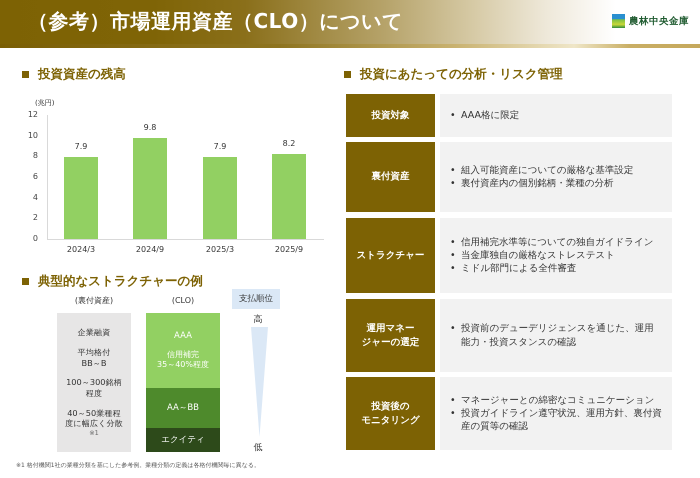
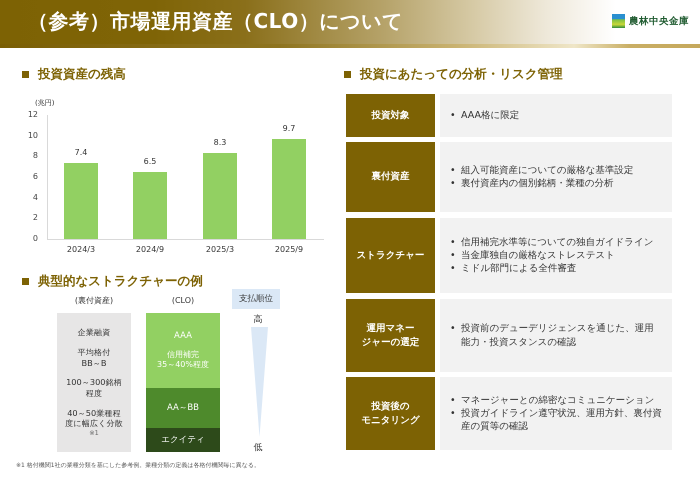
2024/3: 7.9 -> 7.4
2024/9: 9.8 -> 6.5
2025/3: 7.9 -> 8.3
2025/9: 8.2 -> 9.7
